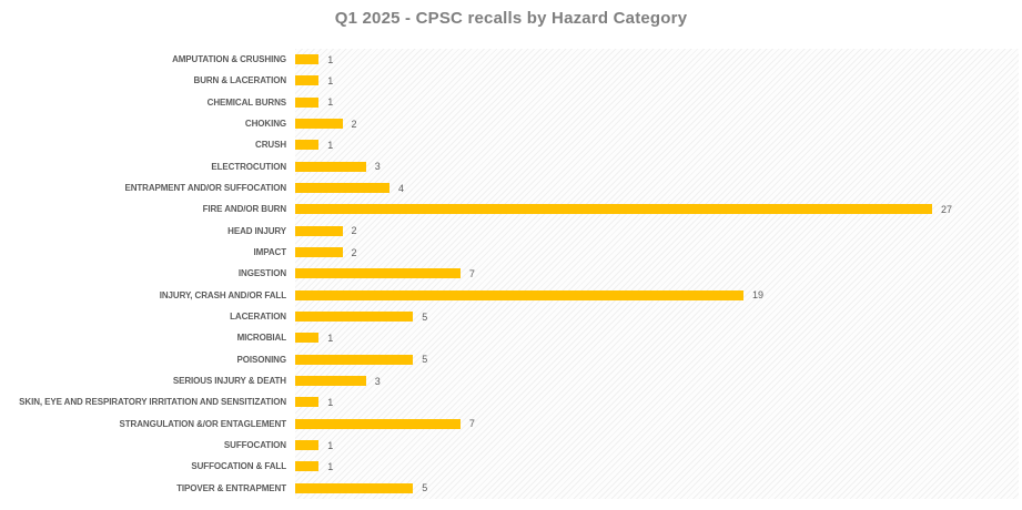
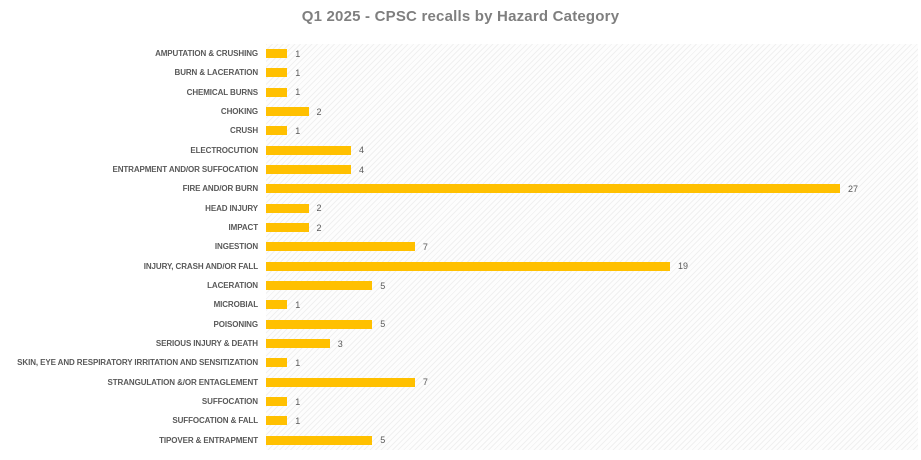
ELECTROCUTION: 3 -> 4
